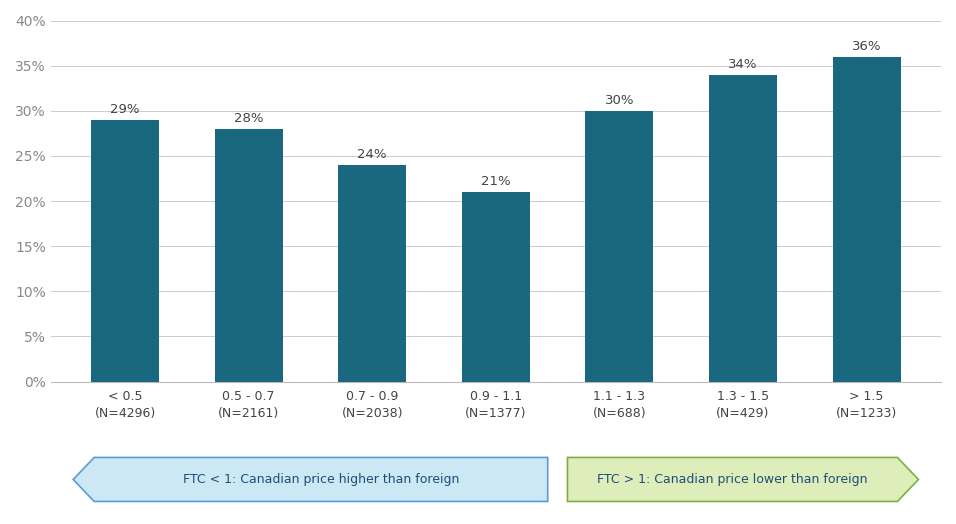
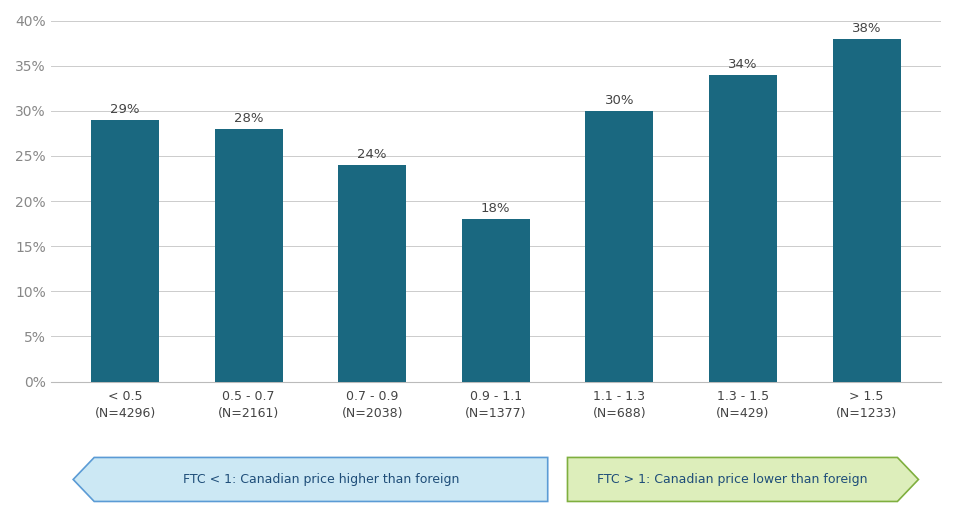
0.9 - 1.1 (N=1377): 21% -> 18%
> 1.5 (N=1233): 36% -> 38%
